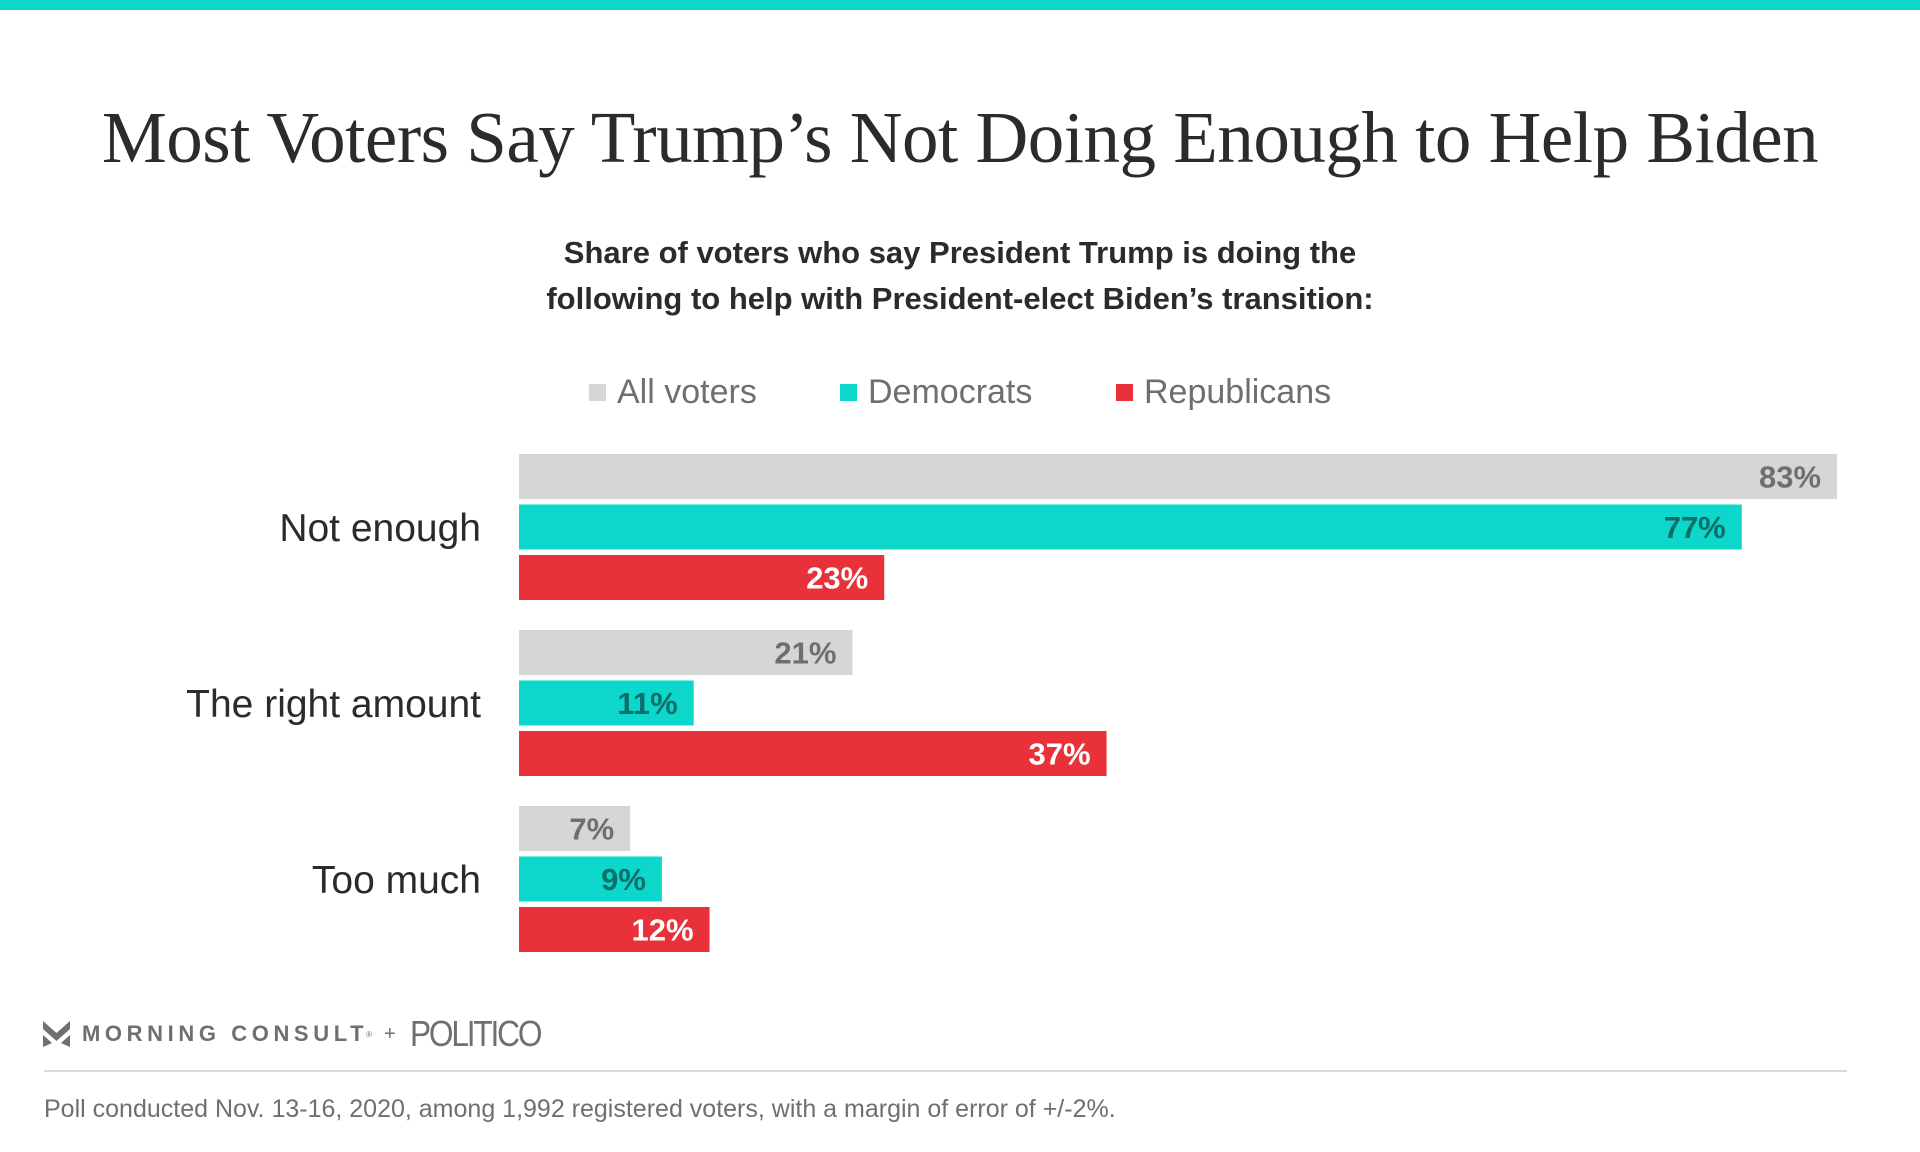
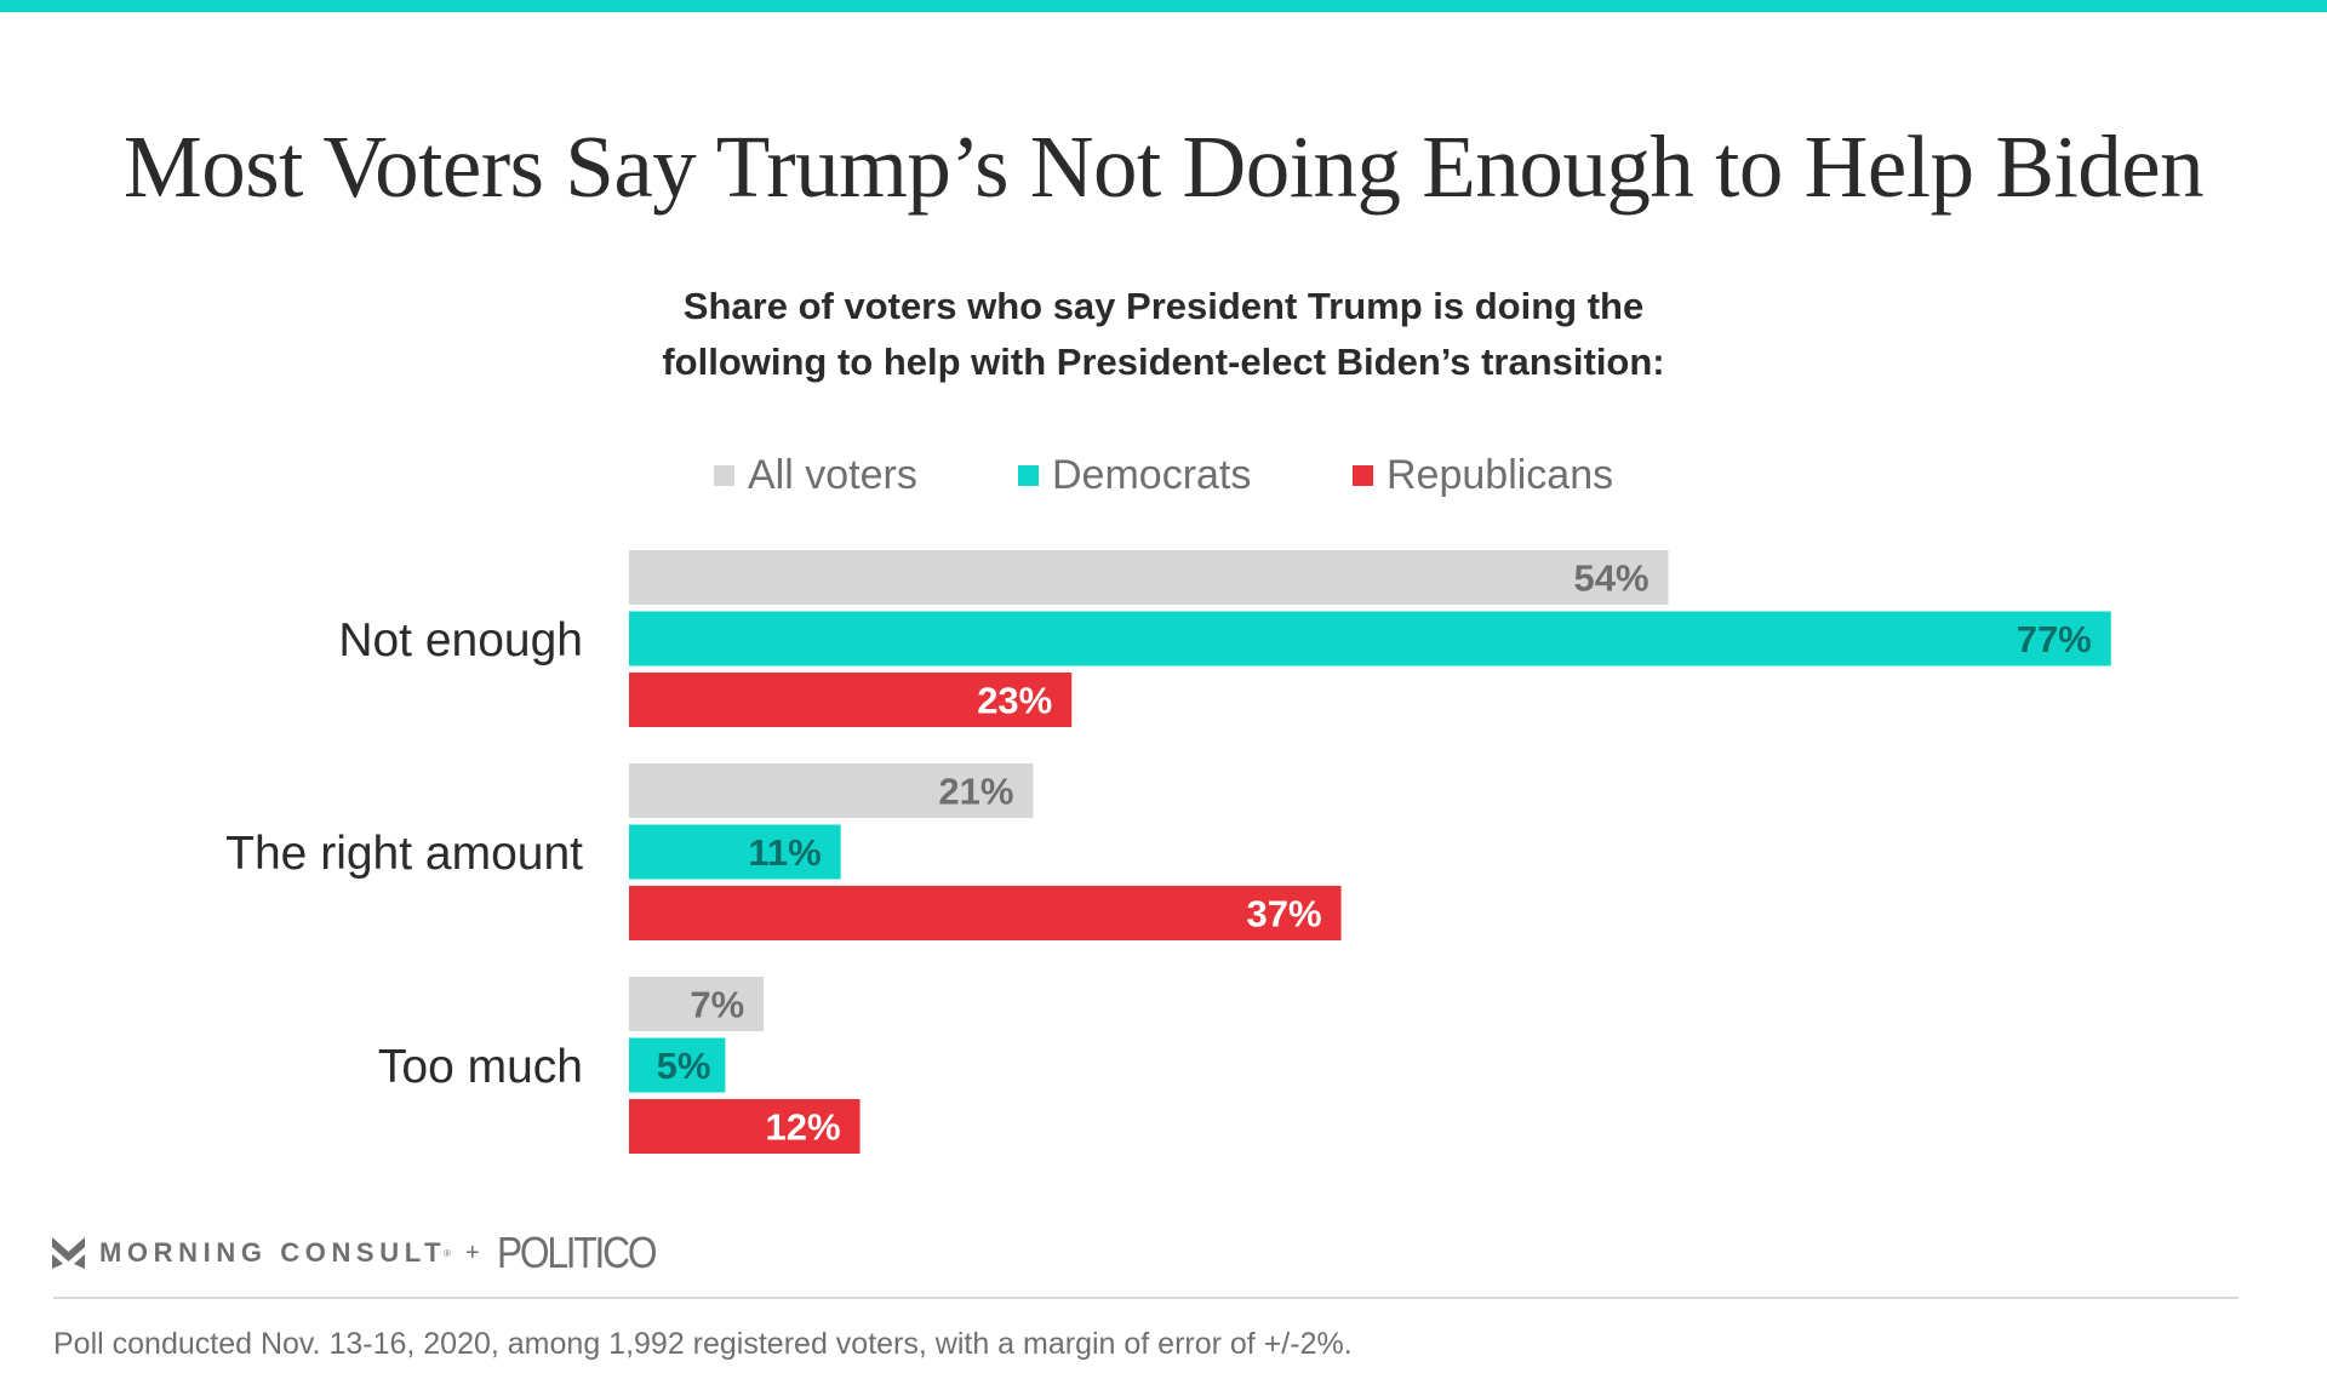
All voters/Not enough: 83% -> 54%
Democrats/Too much: 9% -> 5%
